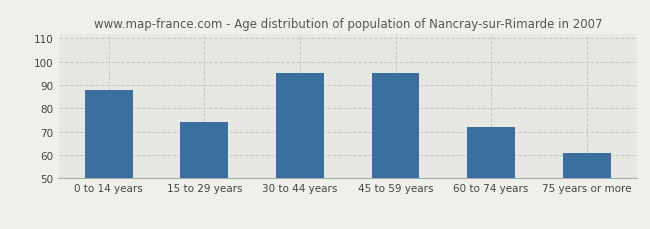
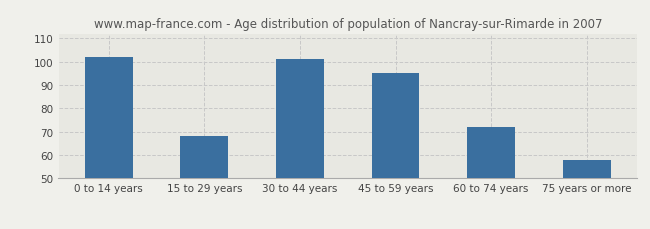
0 to 14 years: 88 -> 102
15 to 29 years: 74 -> 68
30 to 44 years: 95 -> 101
75 years or more: 61 -> 58
